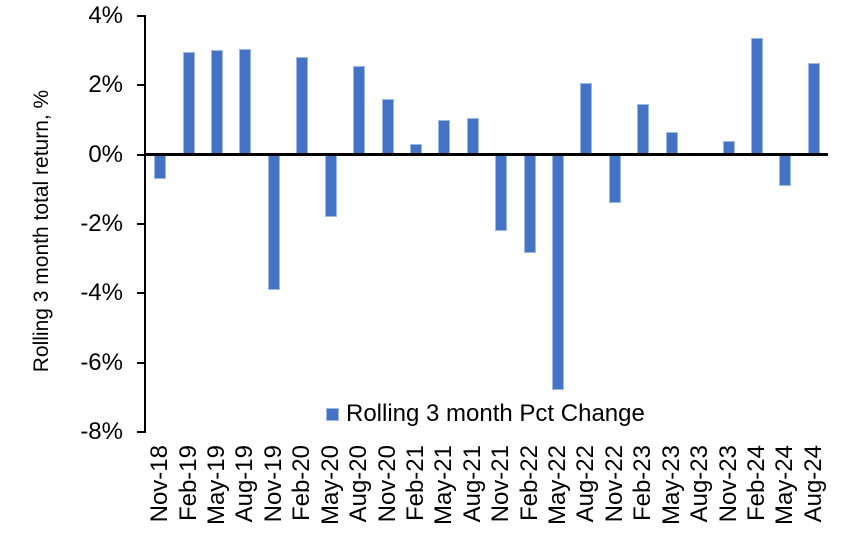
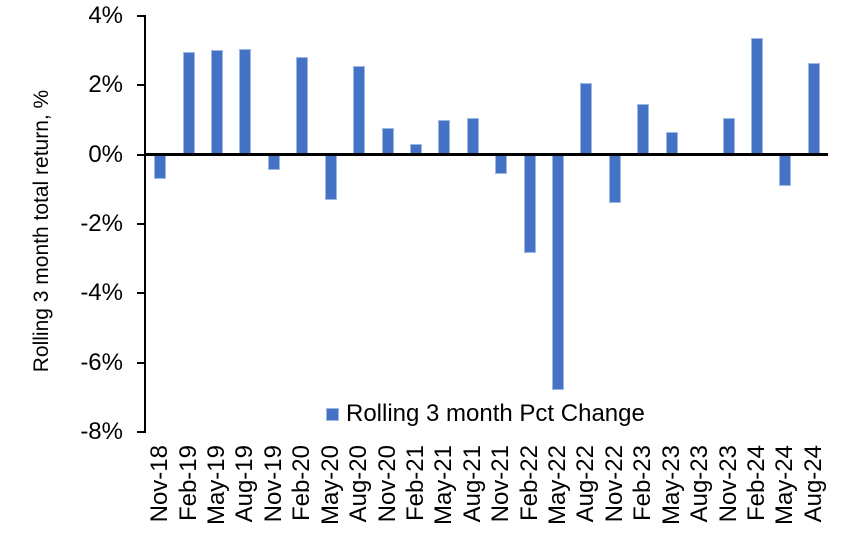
Nov-19: -3.9% -> -0.5%
May-20: -1.8% -> -1.3%
Nov-20: 1.6% -> 0.8%
Nov-21: -2.2% -> -0.6%
Nov-23: 0.4% -> 1.1%
